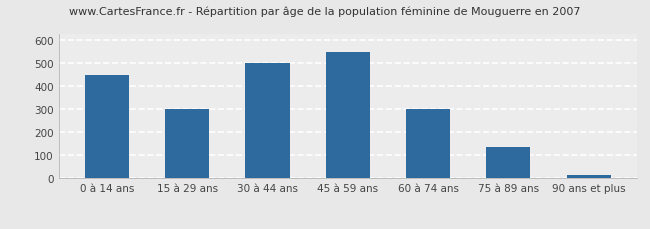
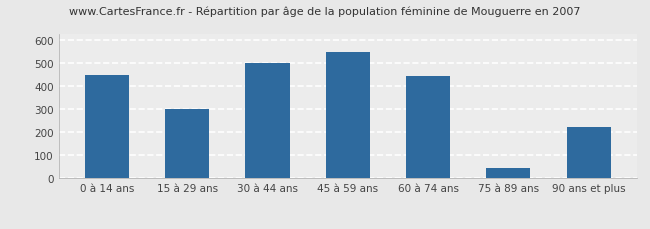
60 à 74 ans: 302 -> 445
75 à 89 ans: 135 -> 45
90 ans et plus: 15 -> 225
